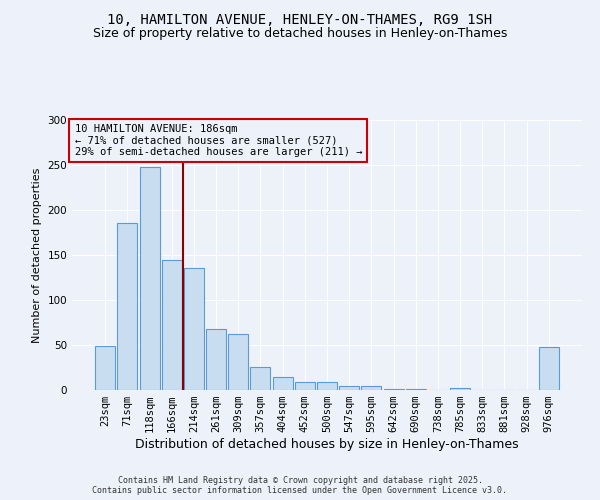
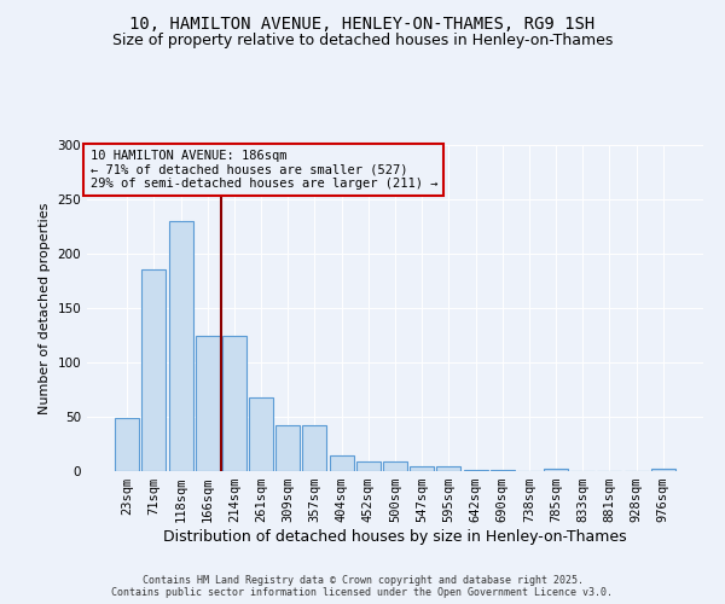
118sqm: 248 -> 230
166sqm: 144 -> 125
214sqm: 136 -> 125
309sqm: 62 -> 42
357sqm: 26 -> 42
976sqm: 48 -> 2
